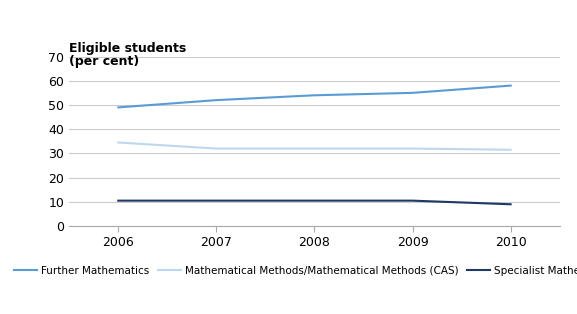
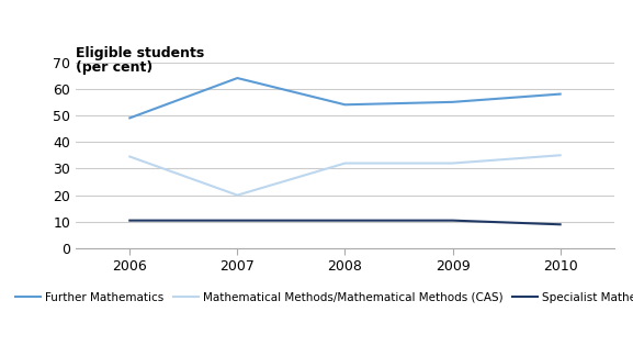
Further Mathematics/2007: 52 -> 64
Mathematical Methods/Mathematical Methods (CAS)/2007: 32.0 -> 20.0
Mathematical Methods/Mathematical Methods (CAS)/2010: 31.5 -> 35.0
